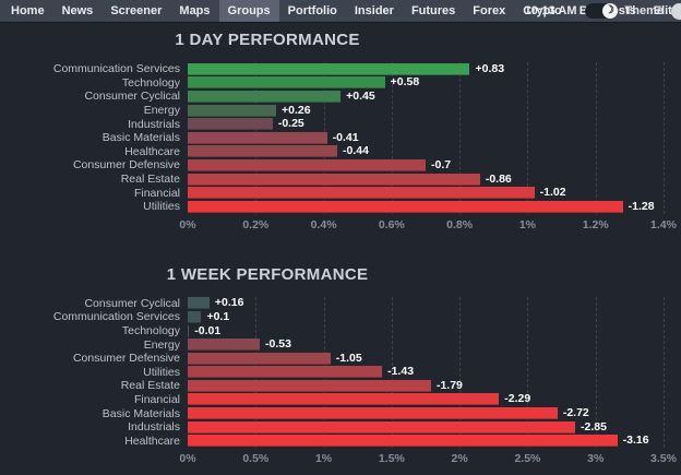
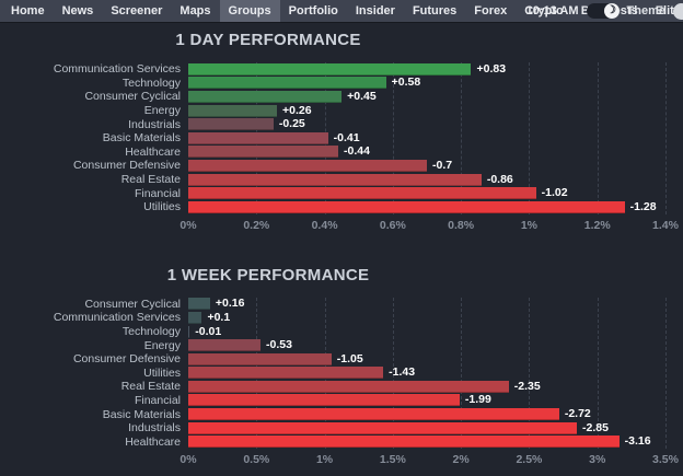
1 WEEK PERFORMANCE/Real Estate: -1.79 -> -2.35
1 WEEK PERFORMANCE/Financial: -2.29 -> -1.99
